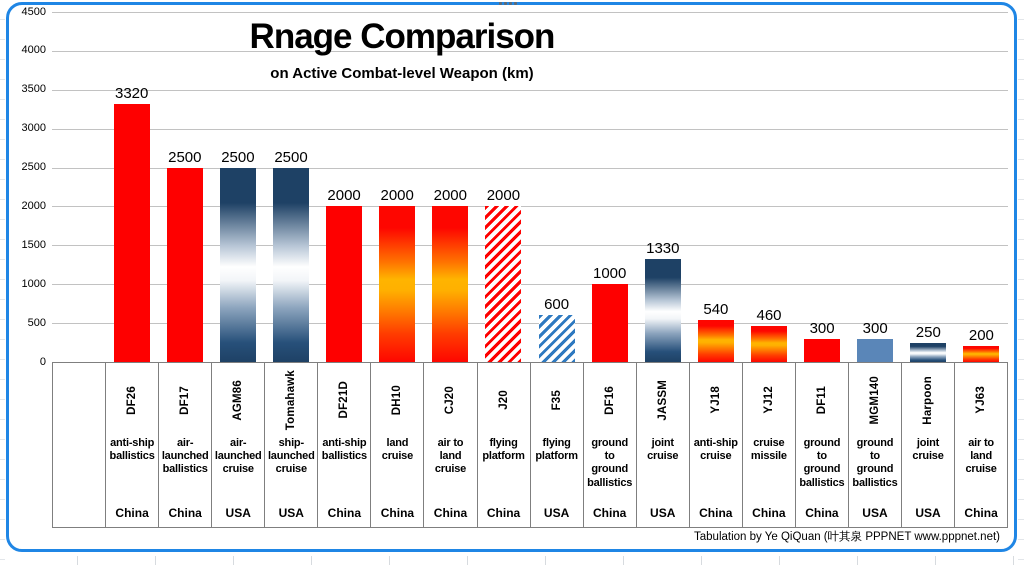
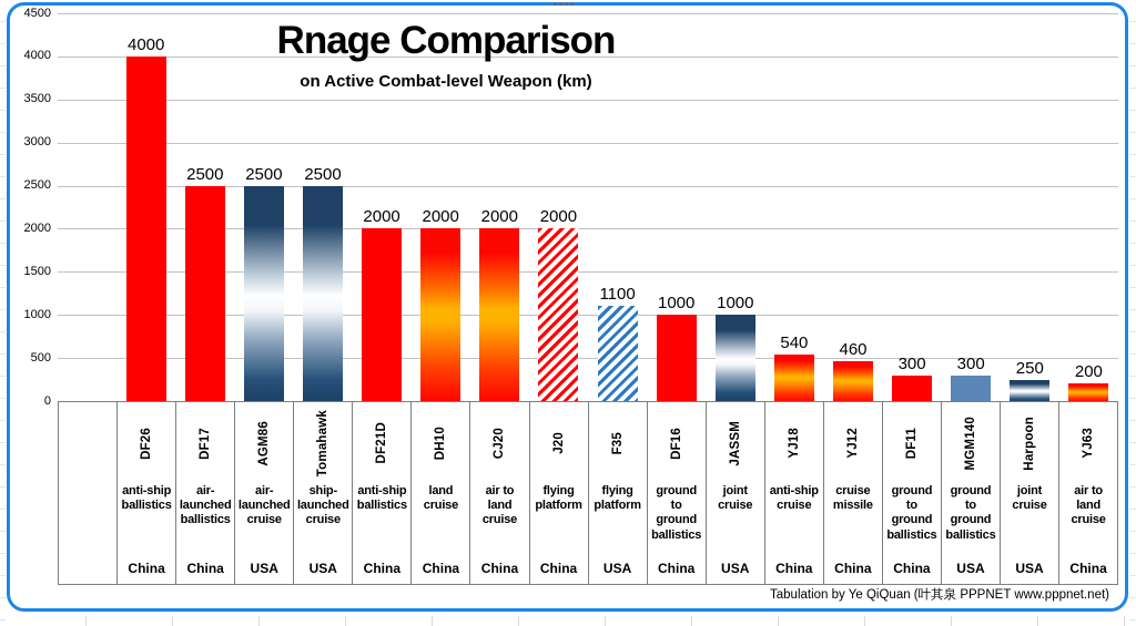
DF26: 3320 -> 4000
F35: 600 -> 1100
JASSM: 1330 -> 1000
